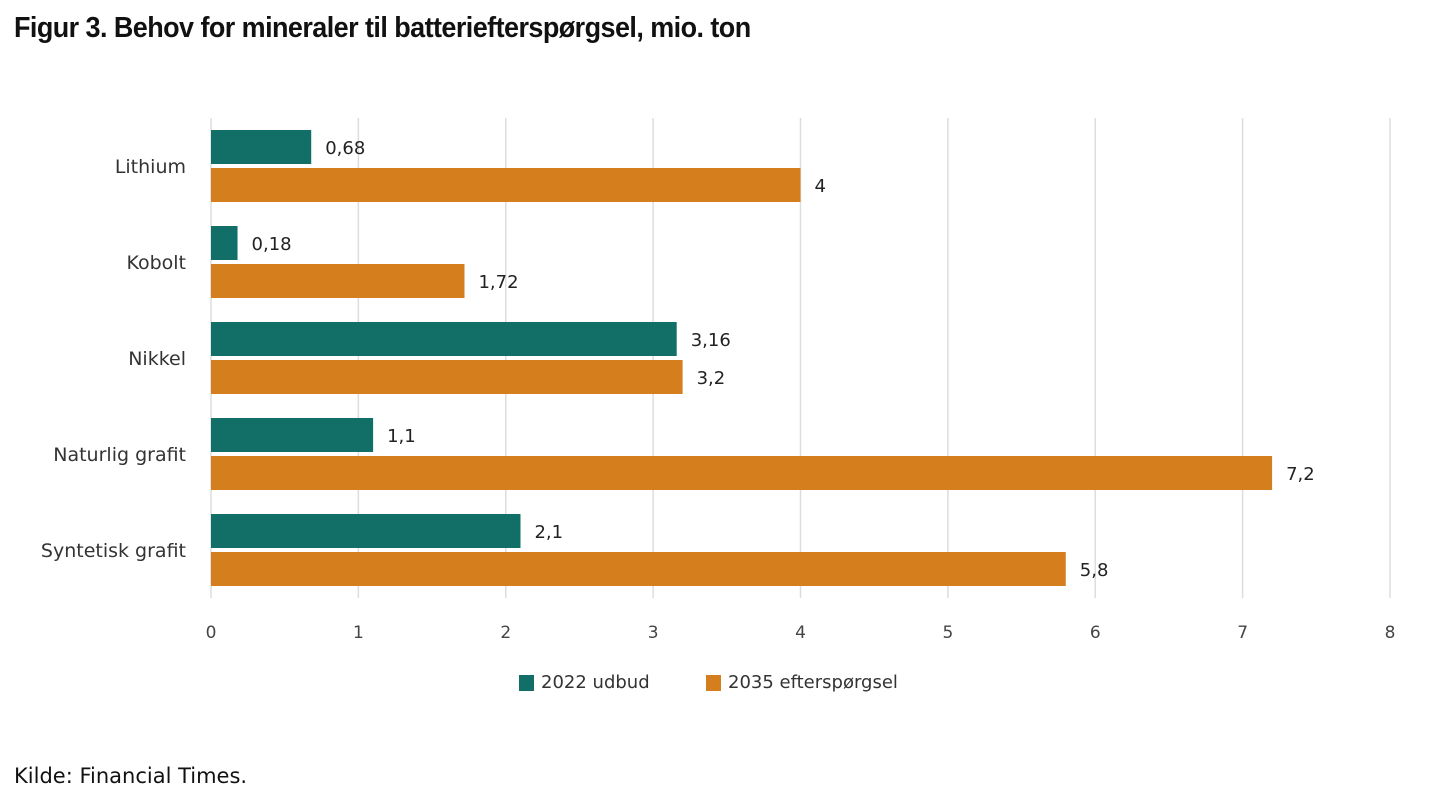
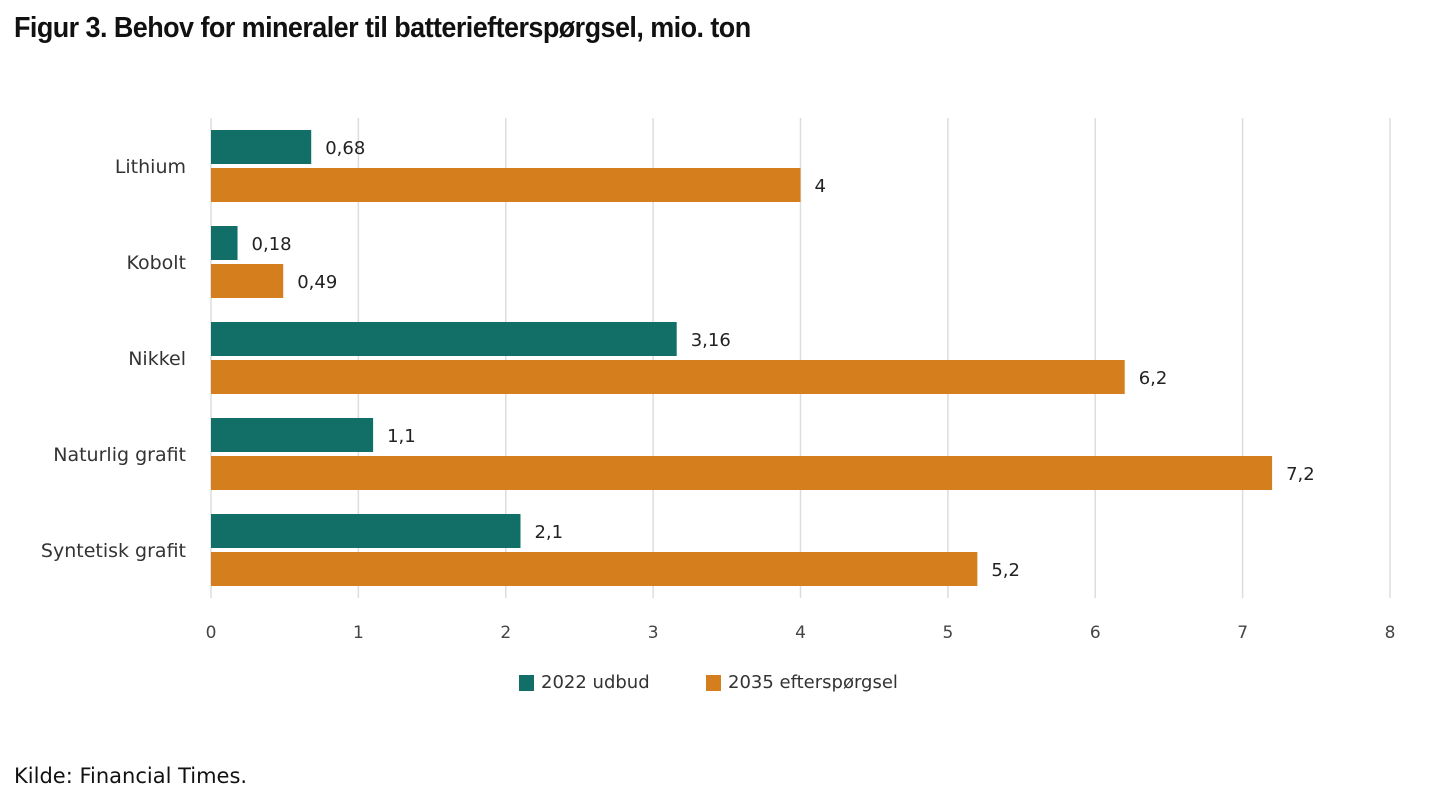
2035 efterspørgsel/Kobolt: 1,72 -> 0,49
2035 efterspørgsel/Nikkel: 3,2 -> 6,2
2035 efterspørgsel/Syntetisk grafit: 5,8 -> 5,2
